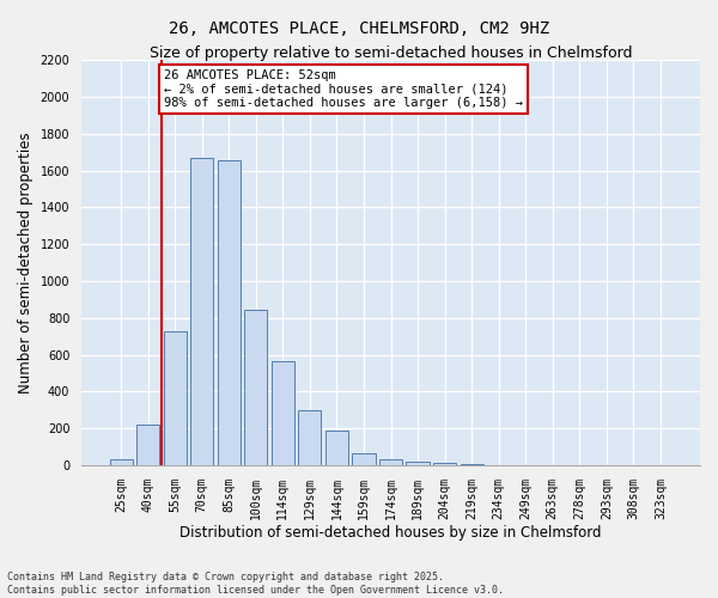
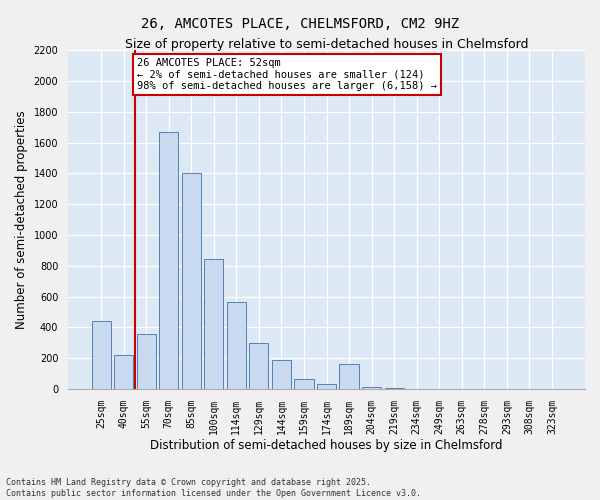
25sqm: 40 -> 440
55sqm: 730 -> 360
85sqm: 1660 -> 1400
189sqm: 20 -> 160
